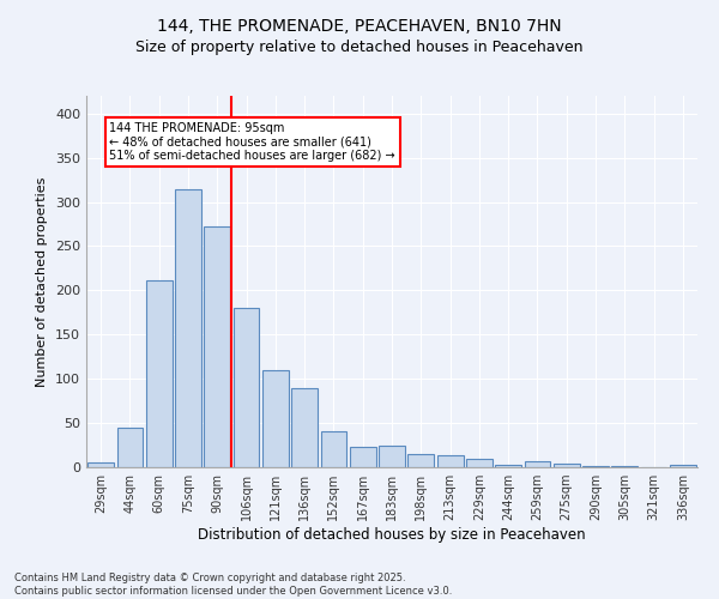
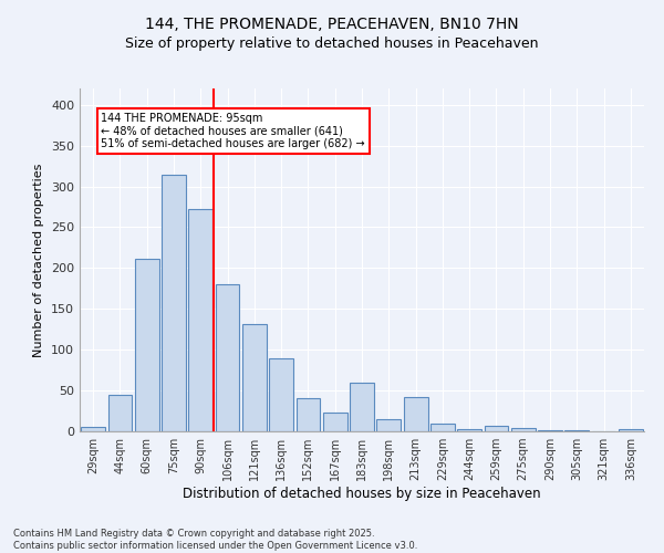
121sqm: 110 -> 132
183sqm: 25 -> 60
213sqm: 13 -> 42
